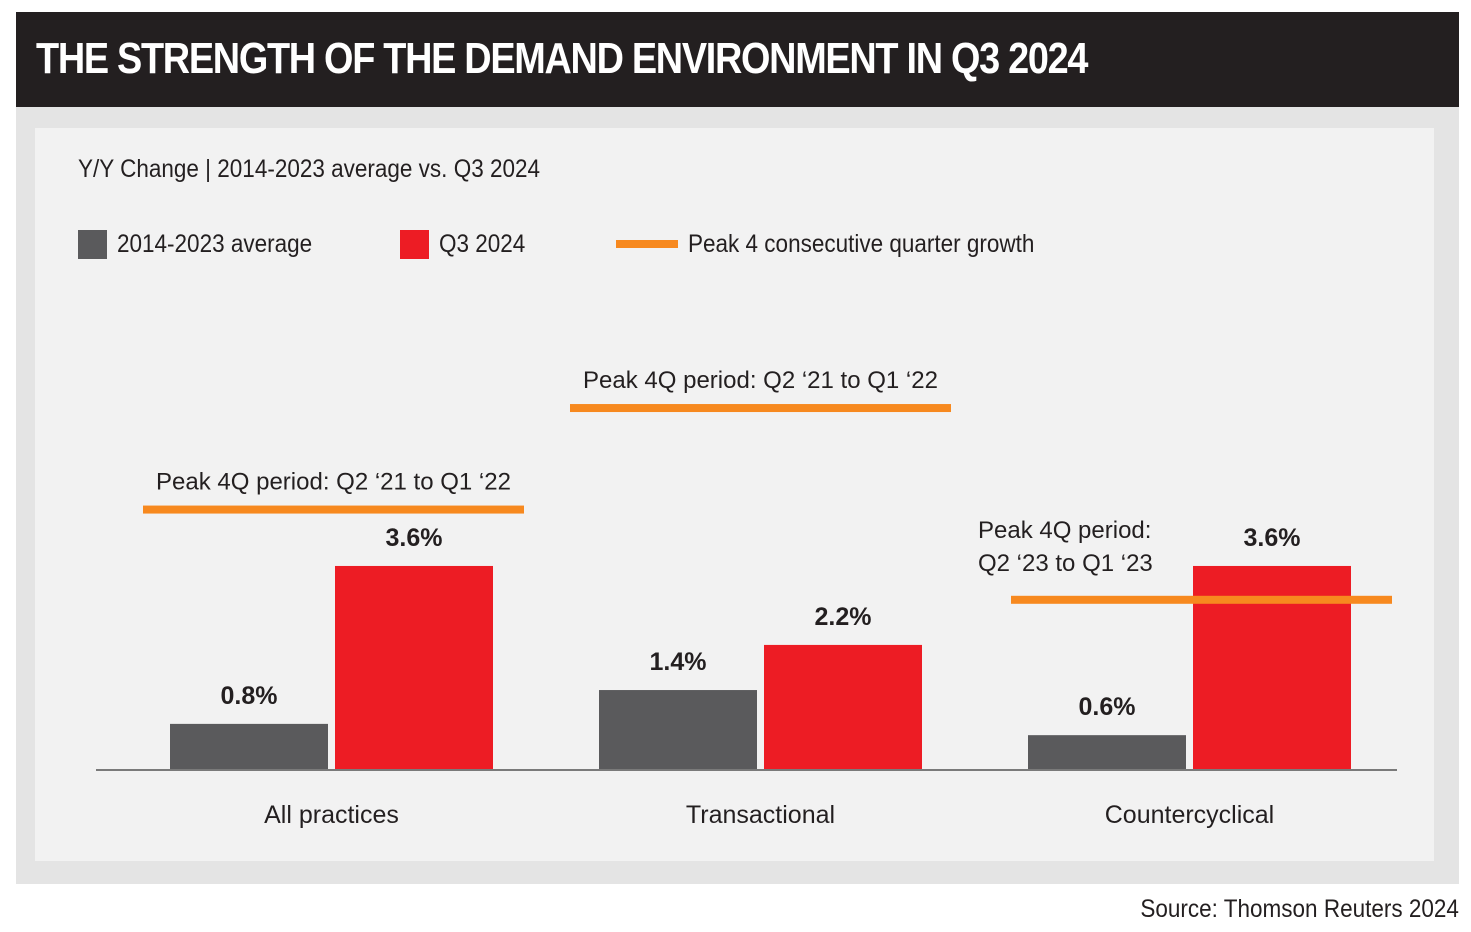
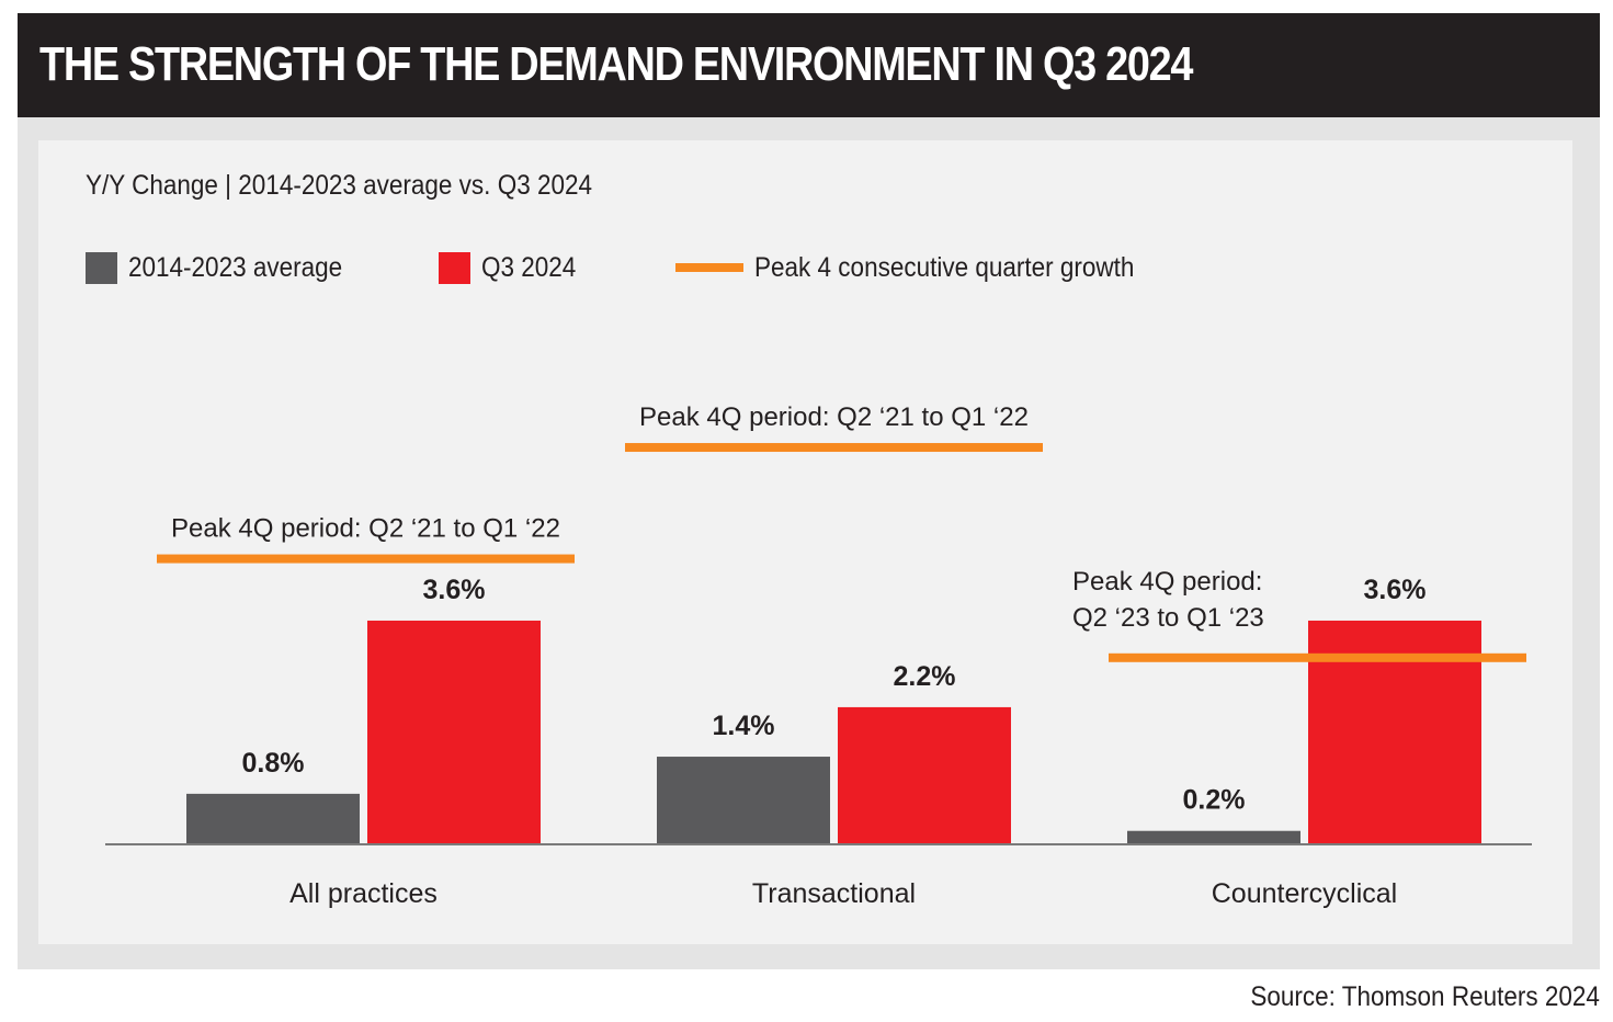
2014-2023 average/Countercyclical: 0.6% -> 0.2%
